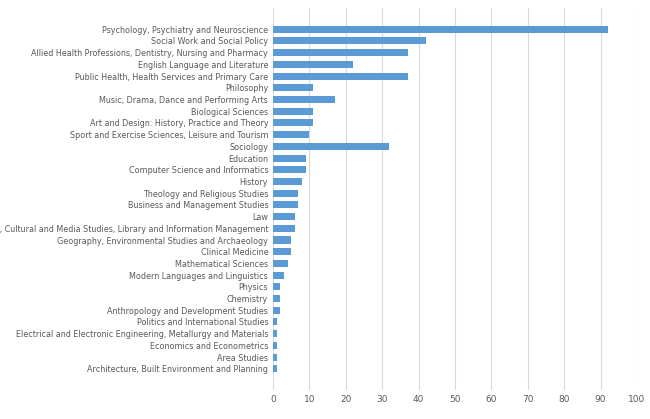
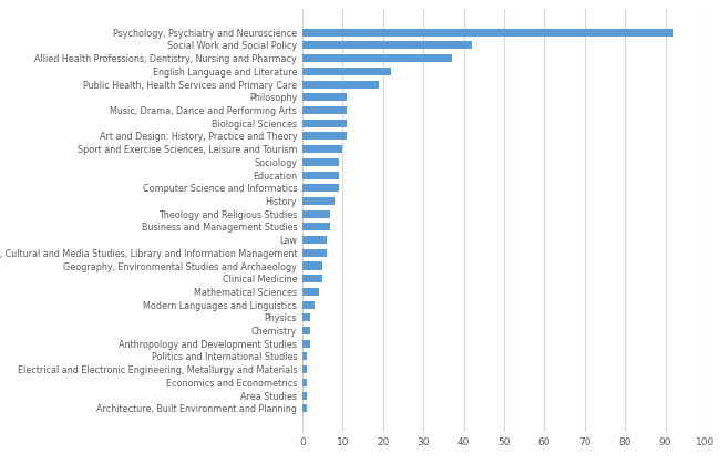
Public Health, Health Services and Primary Care: 37 -> 19
Music, Drama, Dance and Performing Arts: 17 -> 11
Sociology: 32 -> 9
